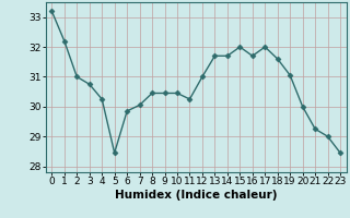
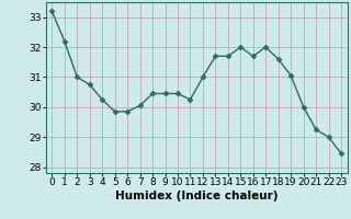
5: 28.45 -> 29.85
